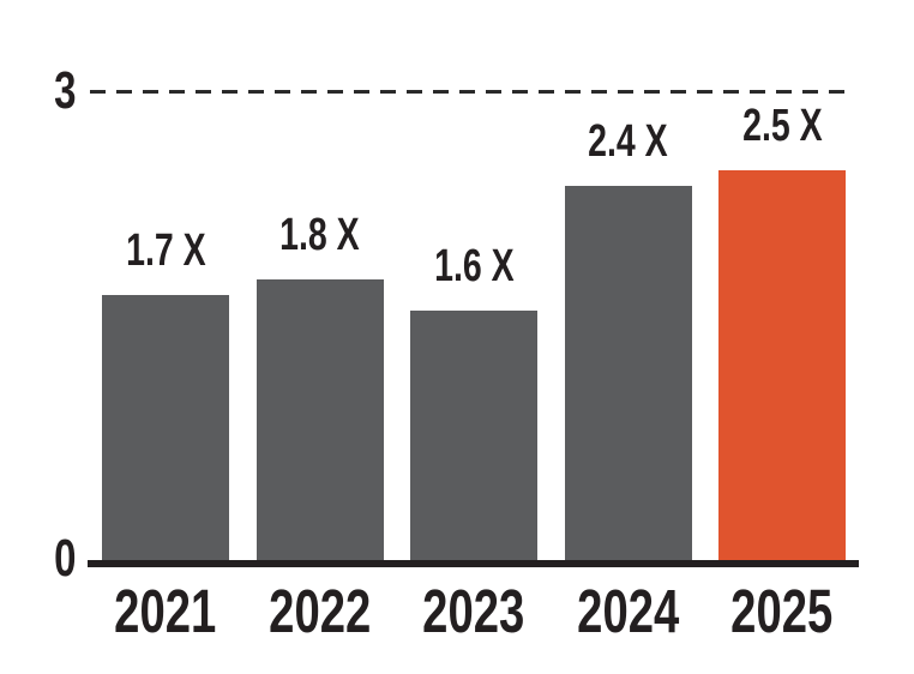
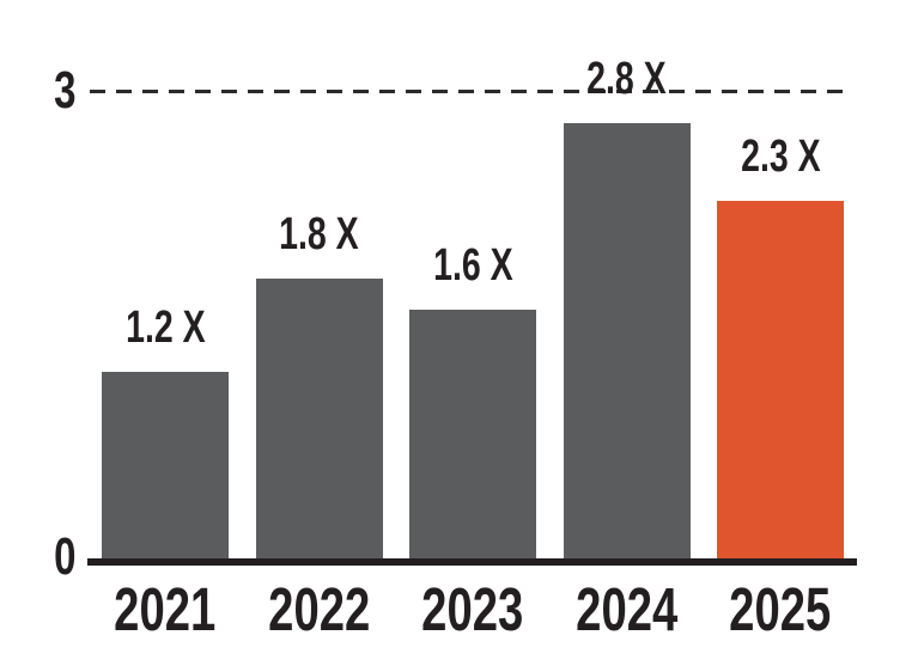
2021: 1.7 -> 1.2
2024: 2.4 -> 2.8
2025: 2.5 -> 2.3
